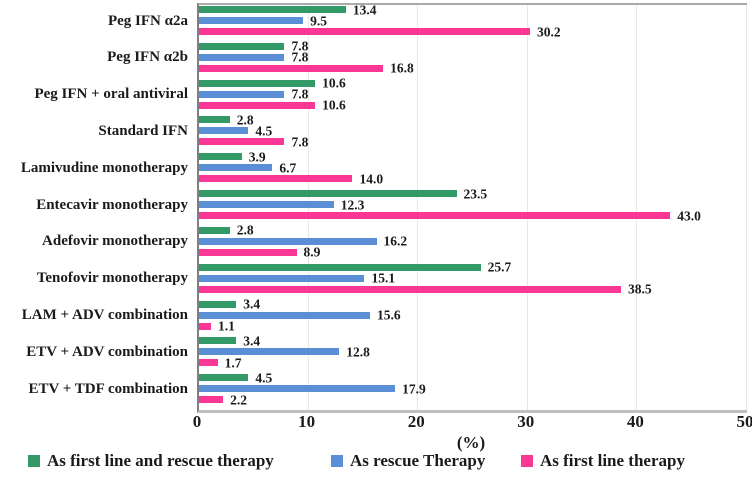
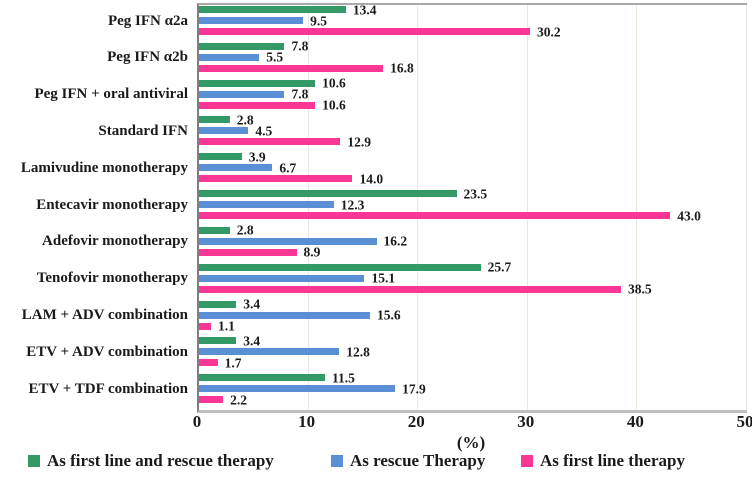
As rescue Therapy/Peg IFN α2b: 7.8 -> 5.5
As first line therapy/Standard IFN: 7.8 -> 12.9
As first line and rescue therapy/ETV + TDF combination: 4.5 -> 11.5
